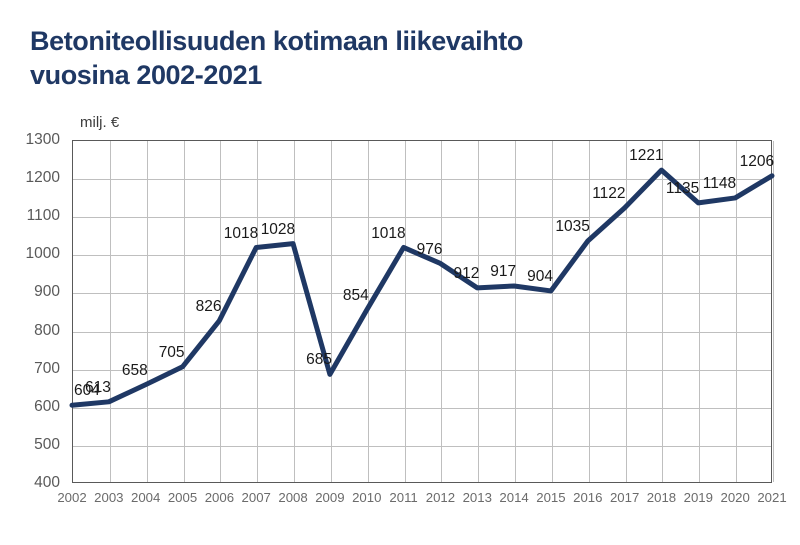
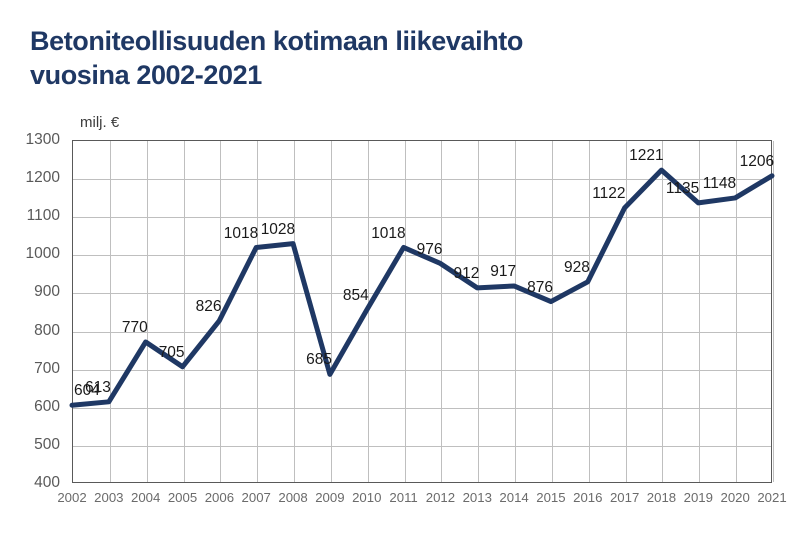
2004: 658 -> 770
2015: 904 -> 876
2016: 1035 -> 928
